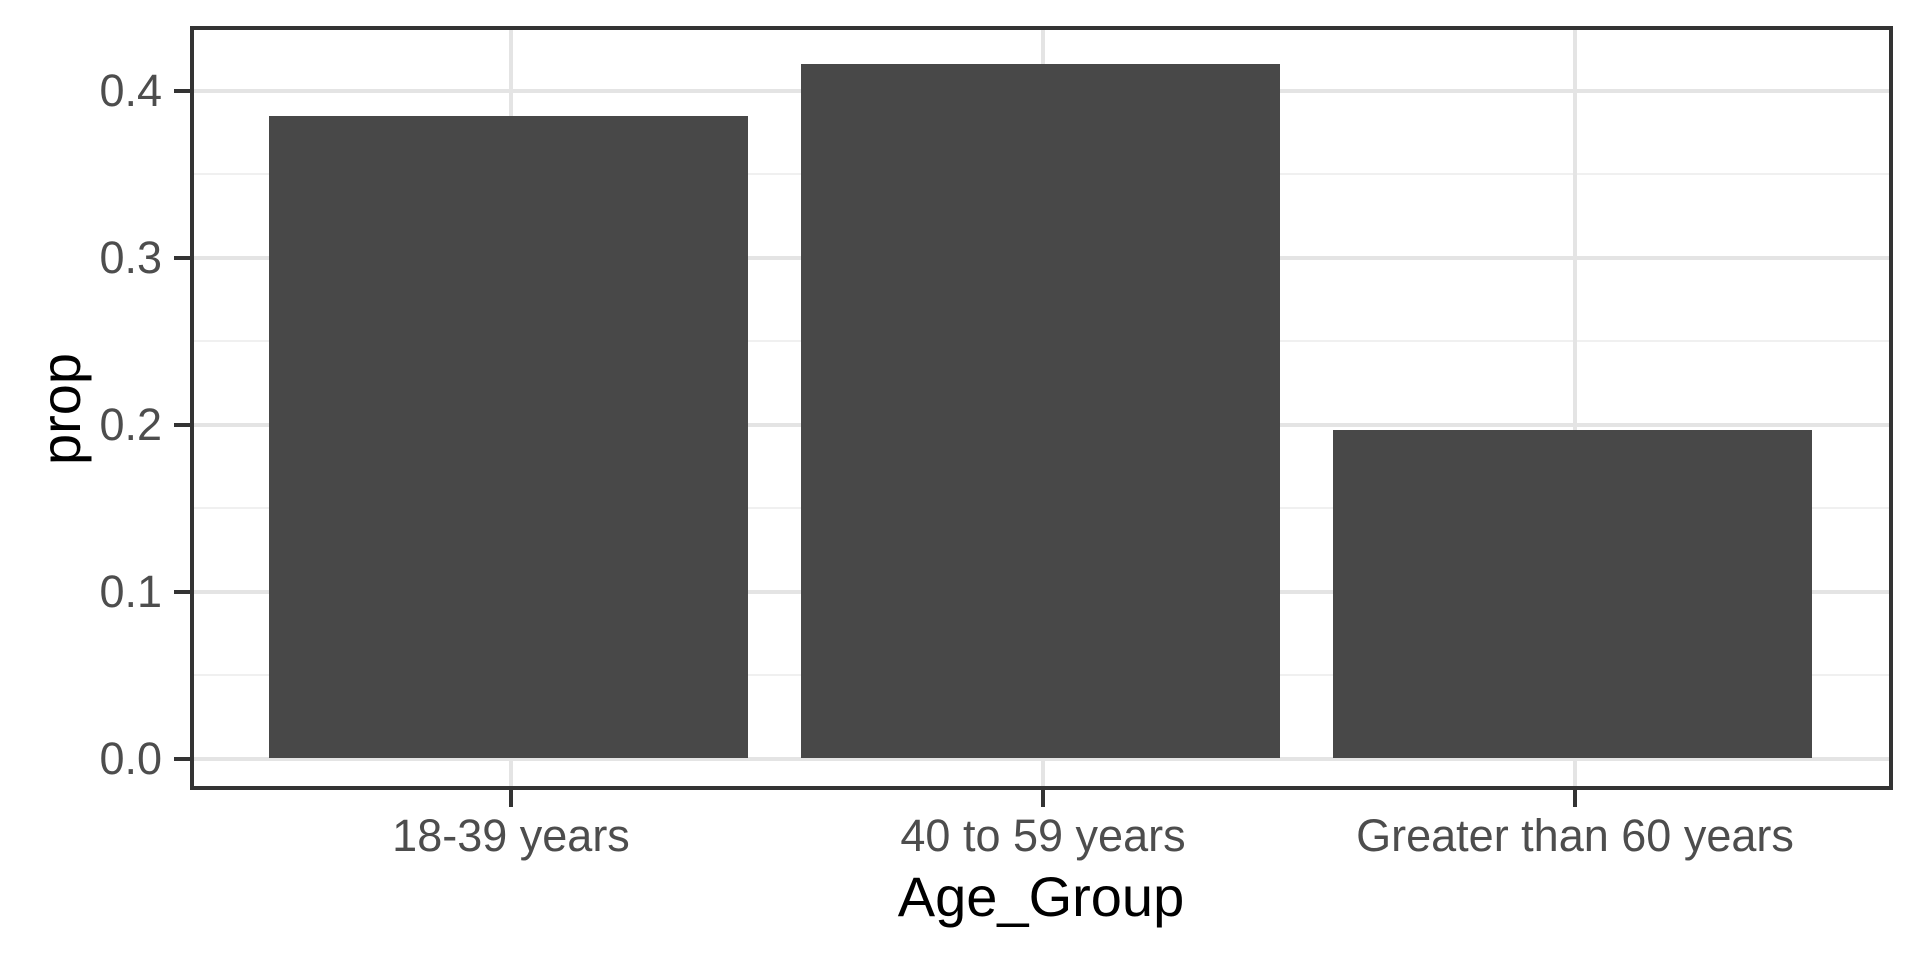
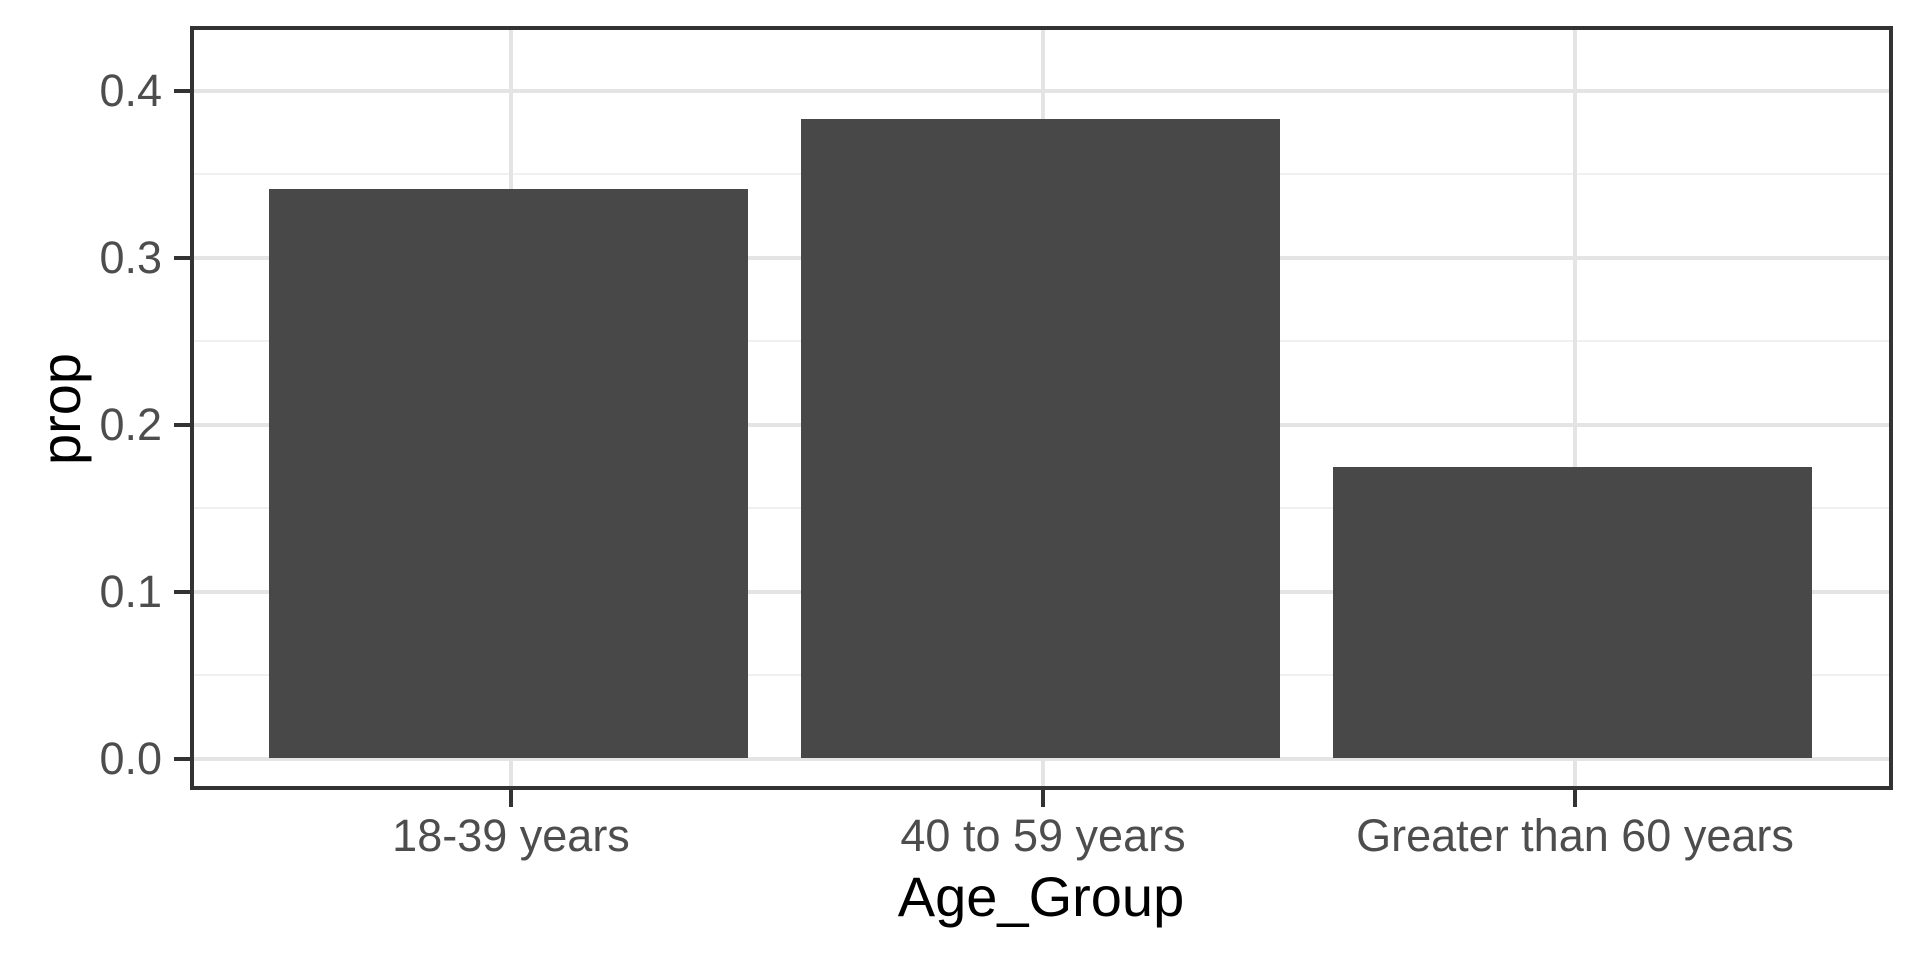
18-39 years: 0.386 -> 0.342
40 to 59 years: 0.417 -> 0.384
Greater than 60 years: 0.197 -> 0.175
